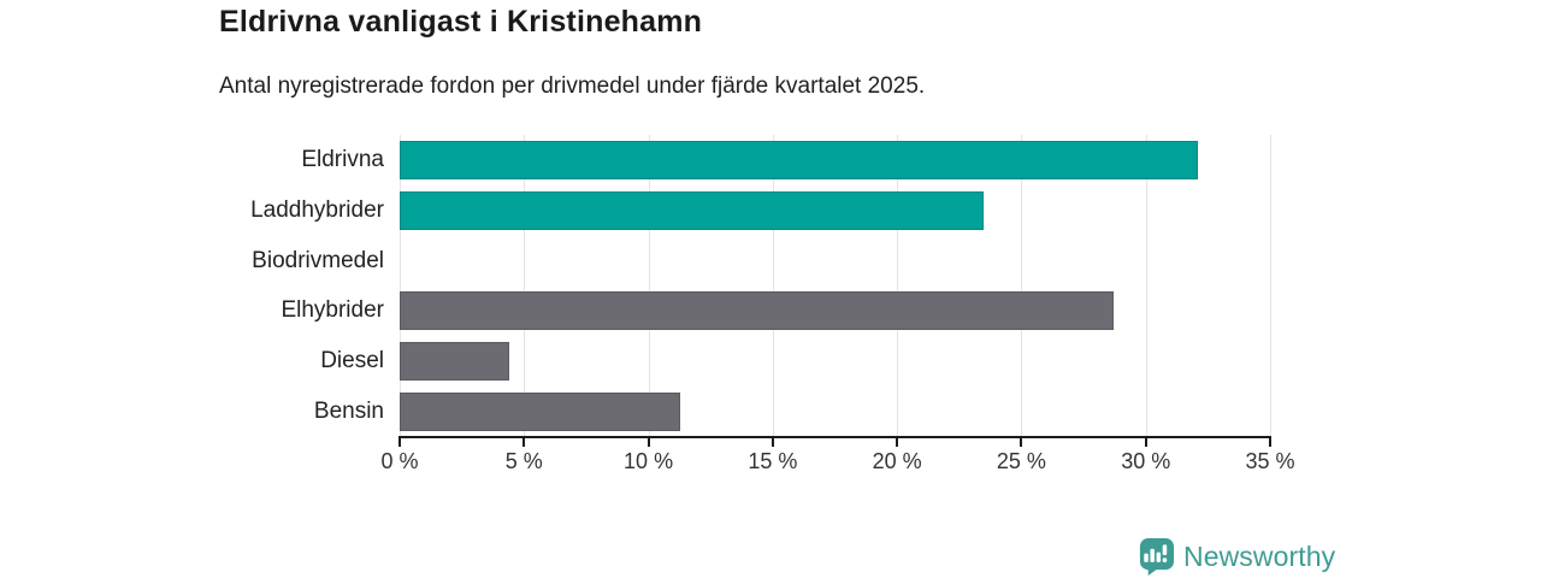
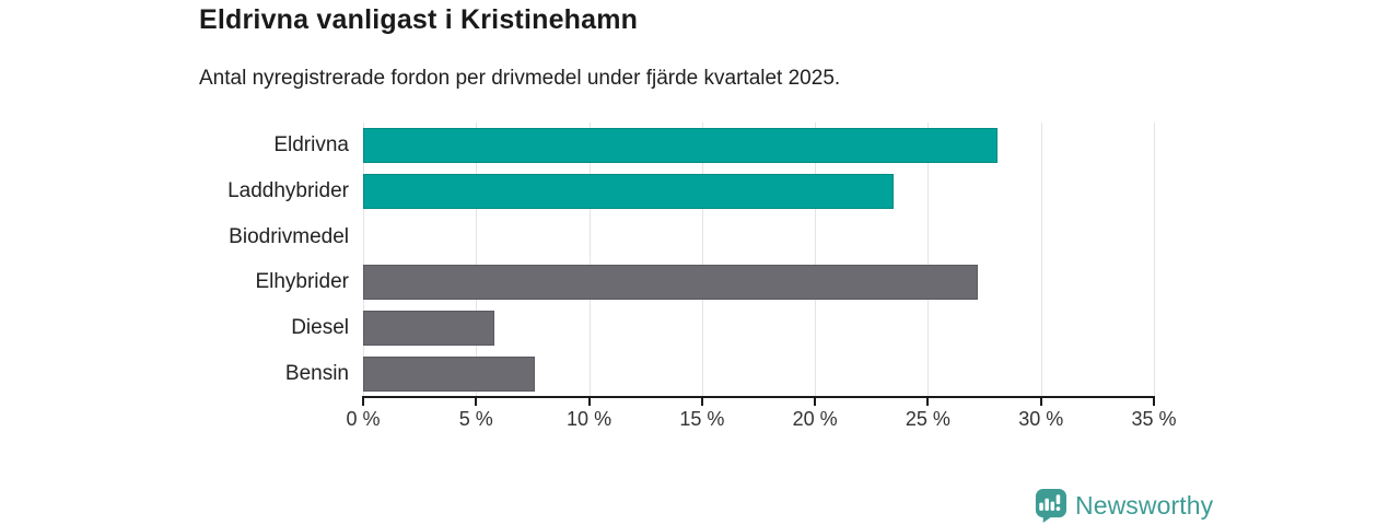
Eldrivna: 32.1% -> 28.1%
Elhybrider: 28.7% -> 27.2%
Diesel: 4.4% -> 5.8%
Bensin: 11.3% -> 7.6%
